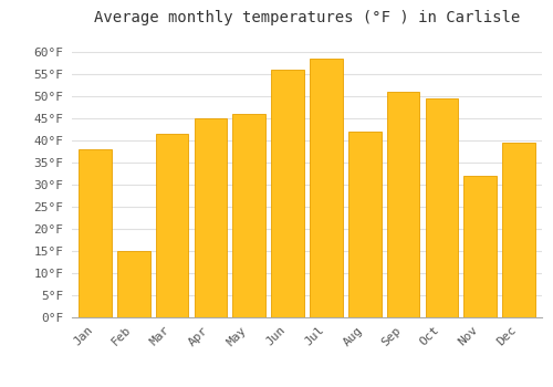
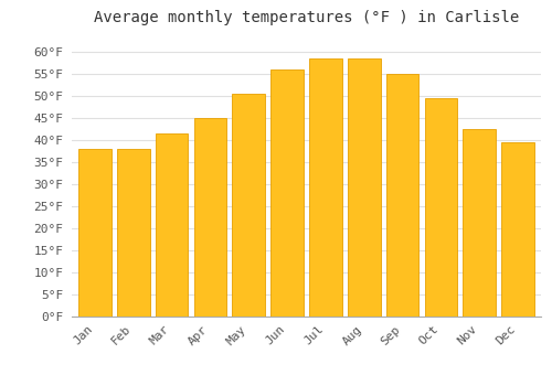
Feb: 15.0°F -> 38.0°F
May: 46.0°F -> 50.5°F
Aug: 42.0°F -> 58.5°F
Sep: 51.0°F -> 55.0°F
Nov: 32.0°F -> 42.5°F
